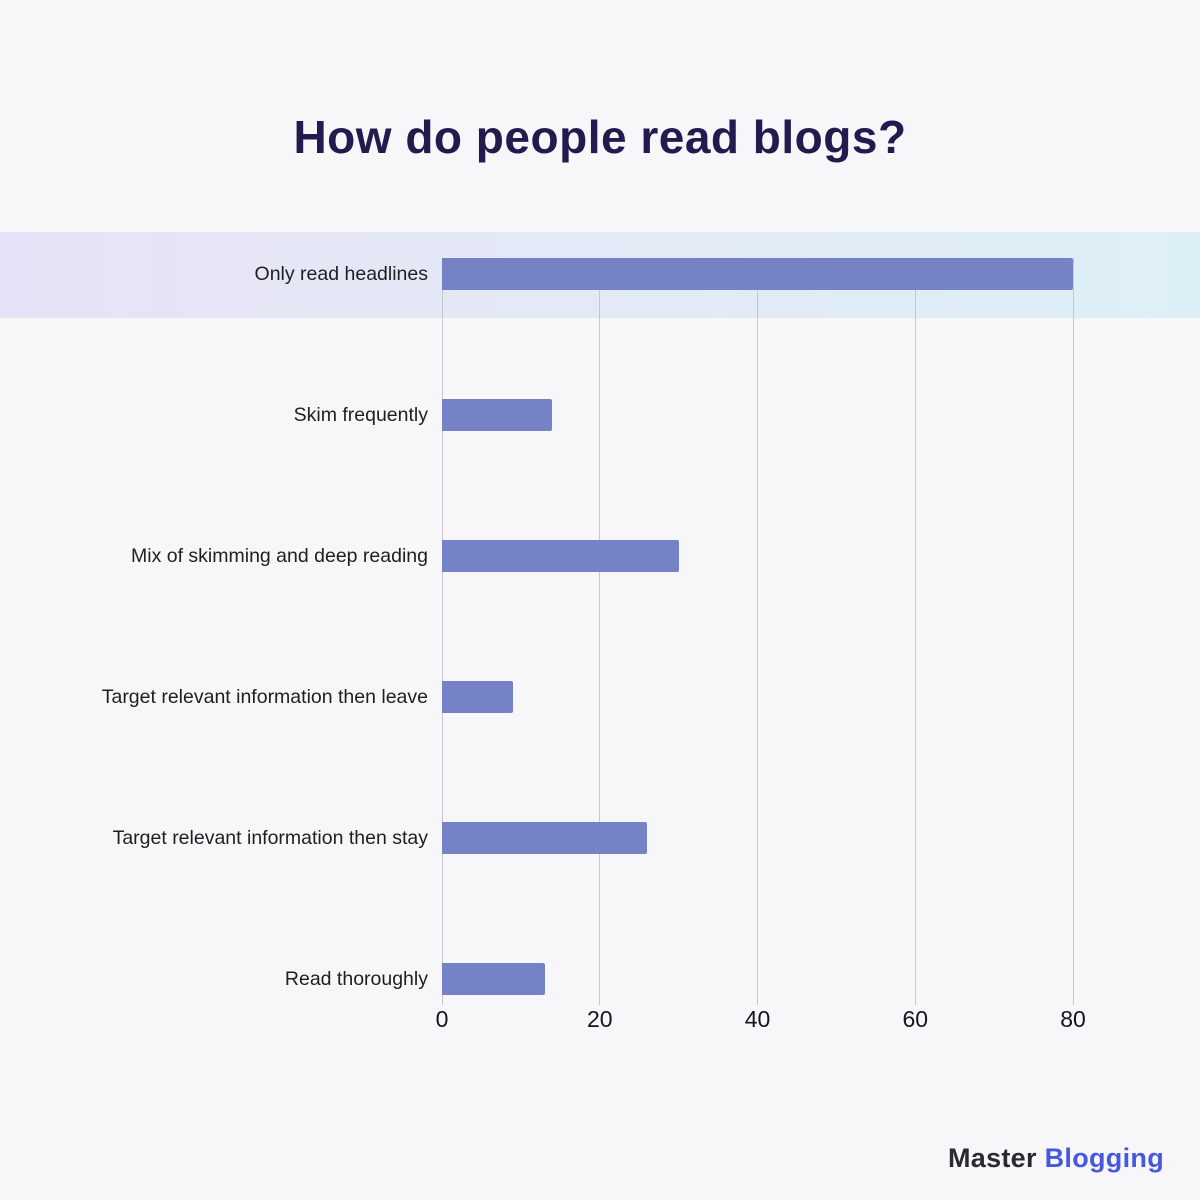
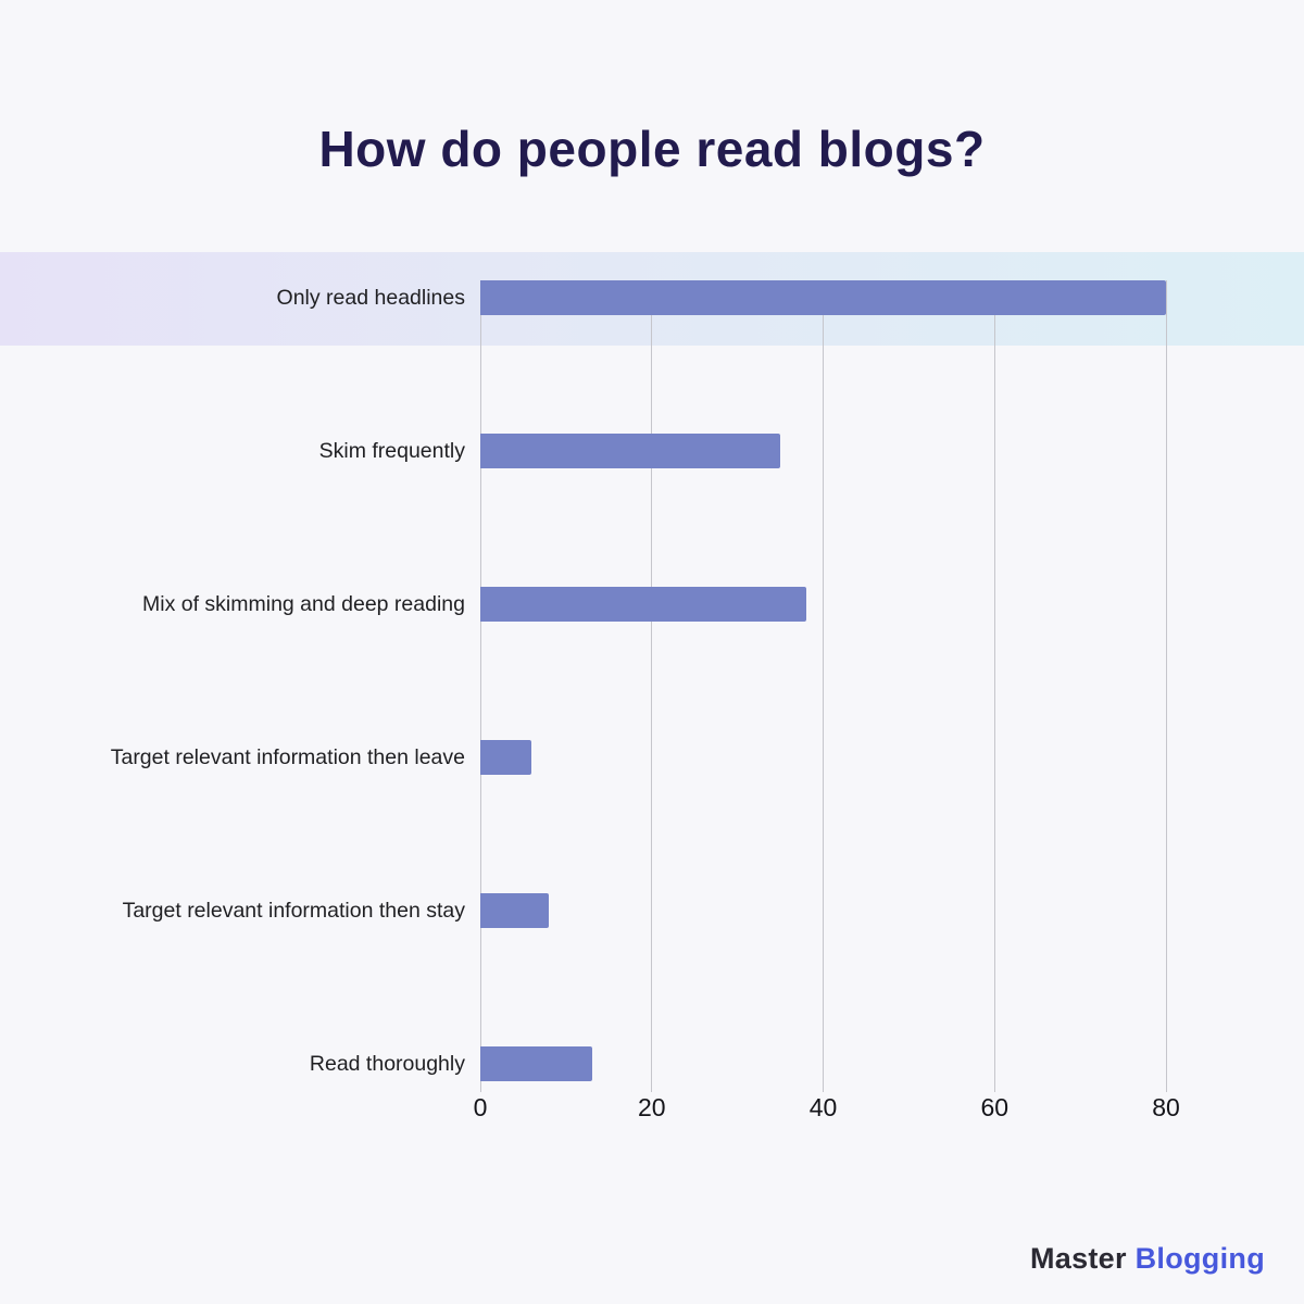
Skim frequently: 14 -> 35
Mix of skimming and deep reading: 30 -> 38
Target relevant information then leave: 9 -> 6
Target relevant information then stay: 26 -> 8
